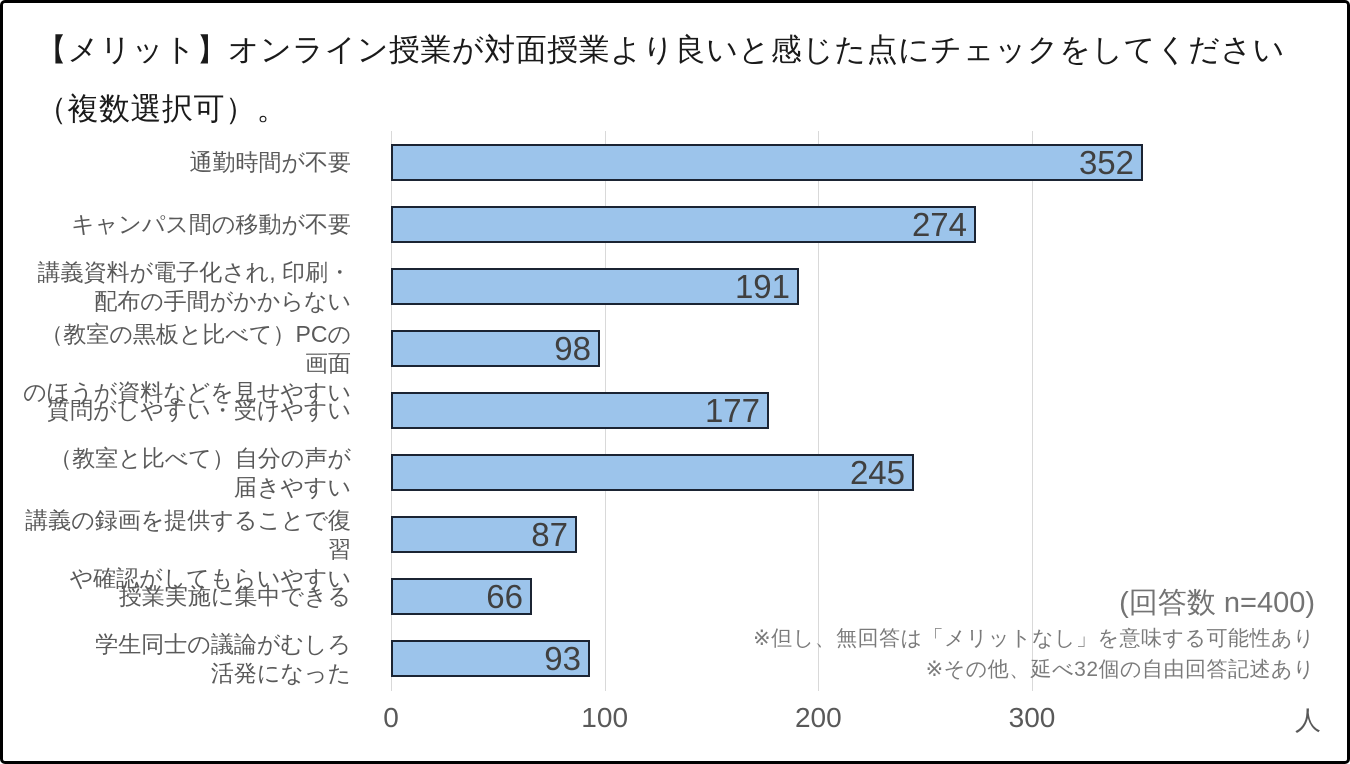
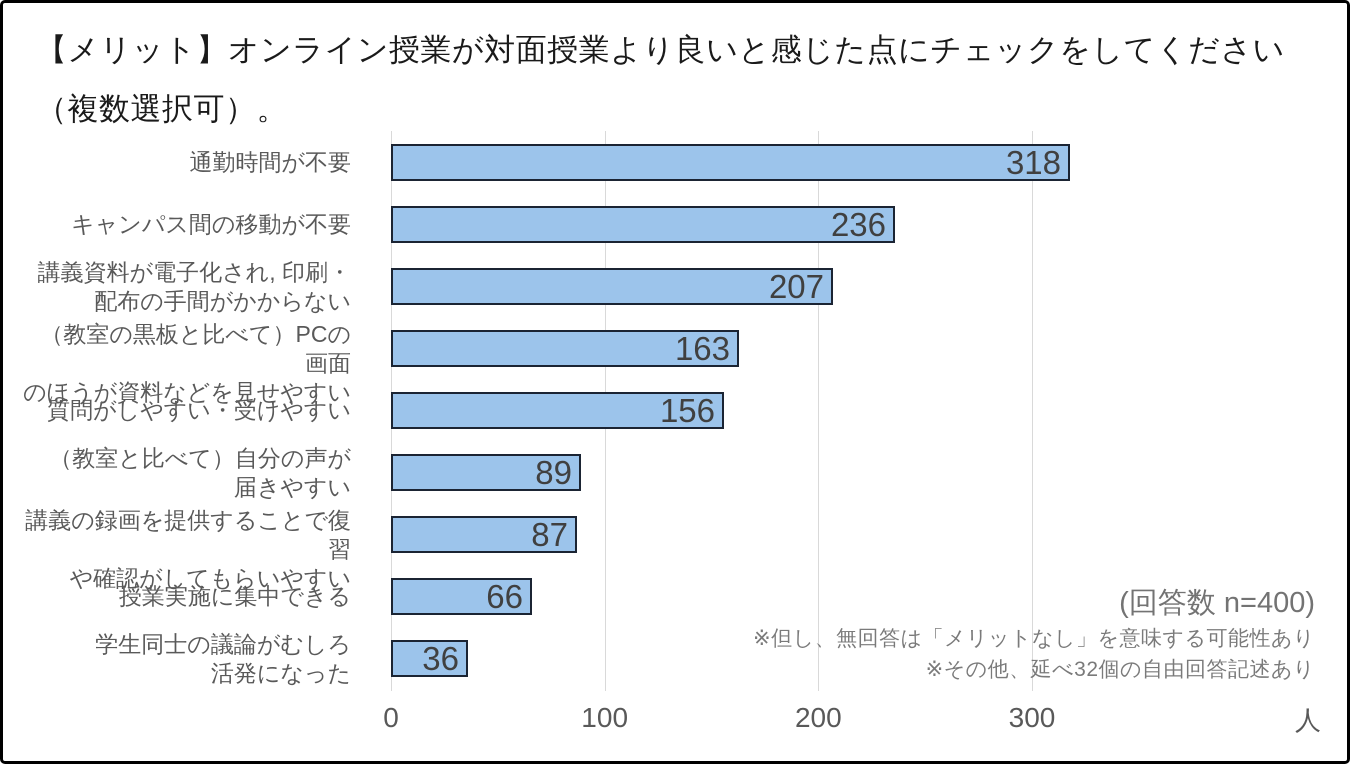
通勤時間が不要: 352 -> 318
キャンパス間の移動が不要: 274 -> 236
講義資料が電子化され, 印刷・ 配布の手間がかからない: 191 -> 207
（教室の黒板と比べて）PCの画面 のほうが資料などを見せやすい: 98 -> 163
質問がしやすい・受けやすい: 177 -> 156
（教室と比べて）自分の声が 届きやすい: 245 -> 89
学生同士の議論がむしろ 活発になった: 93 -> 36
